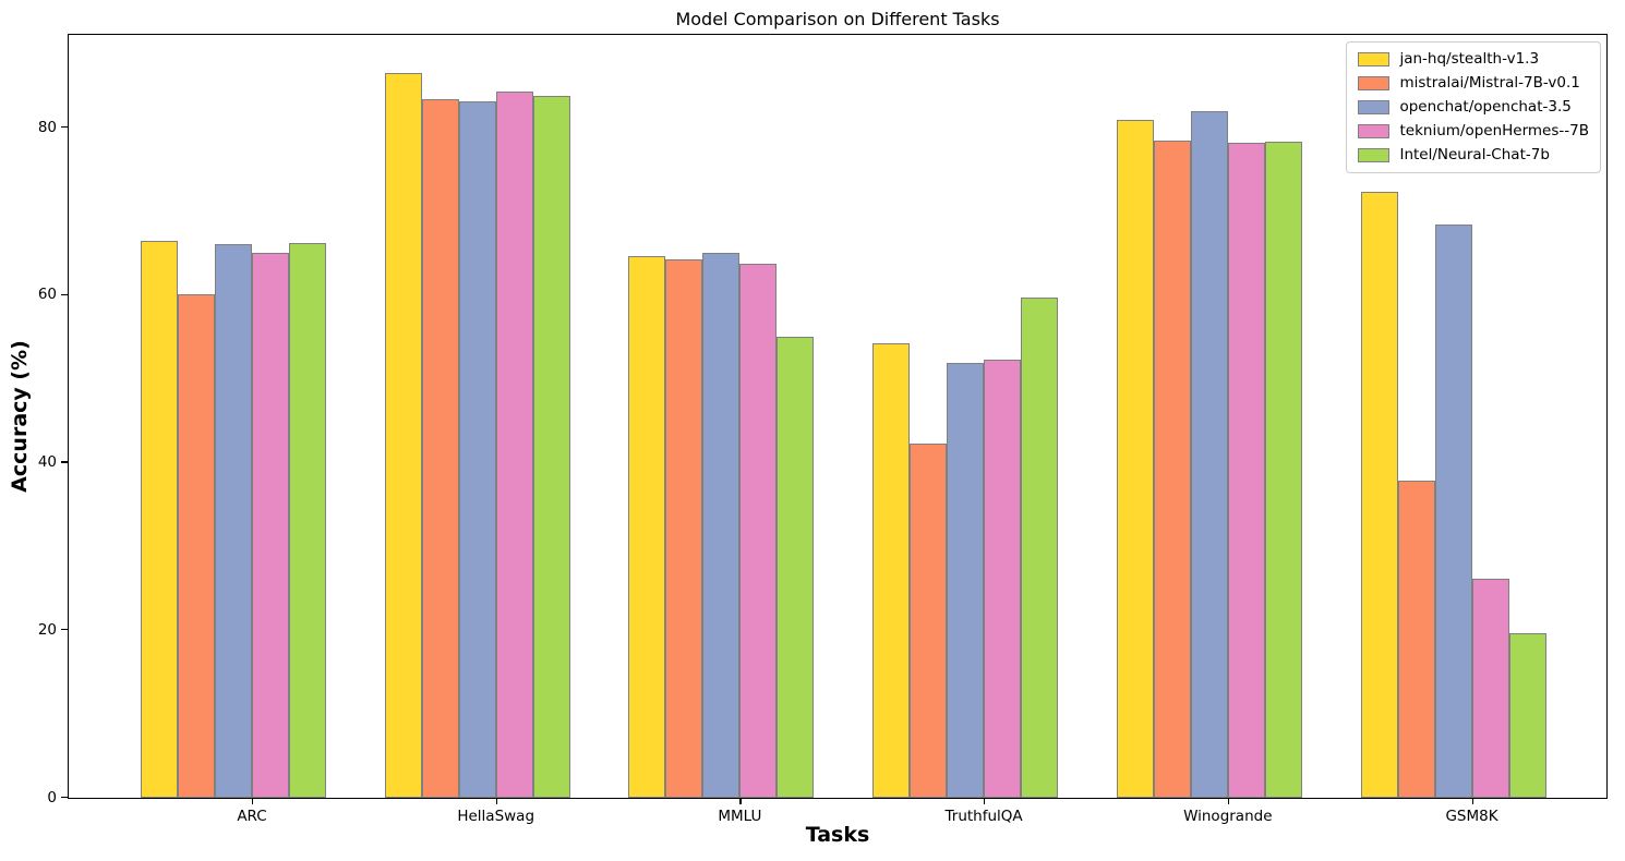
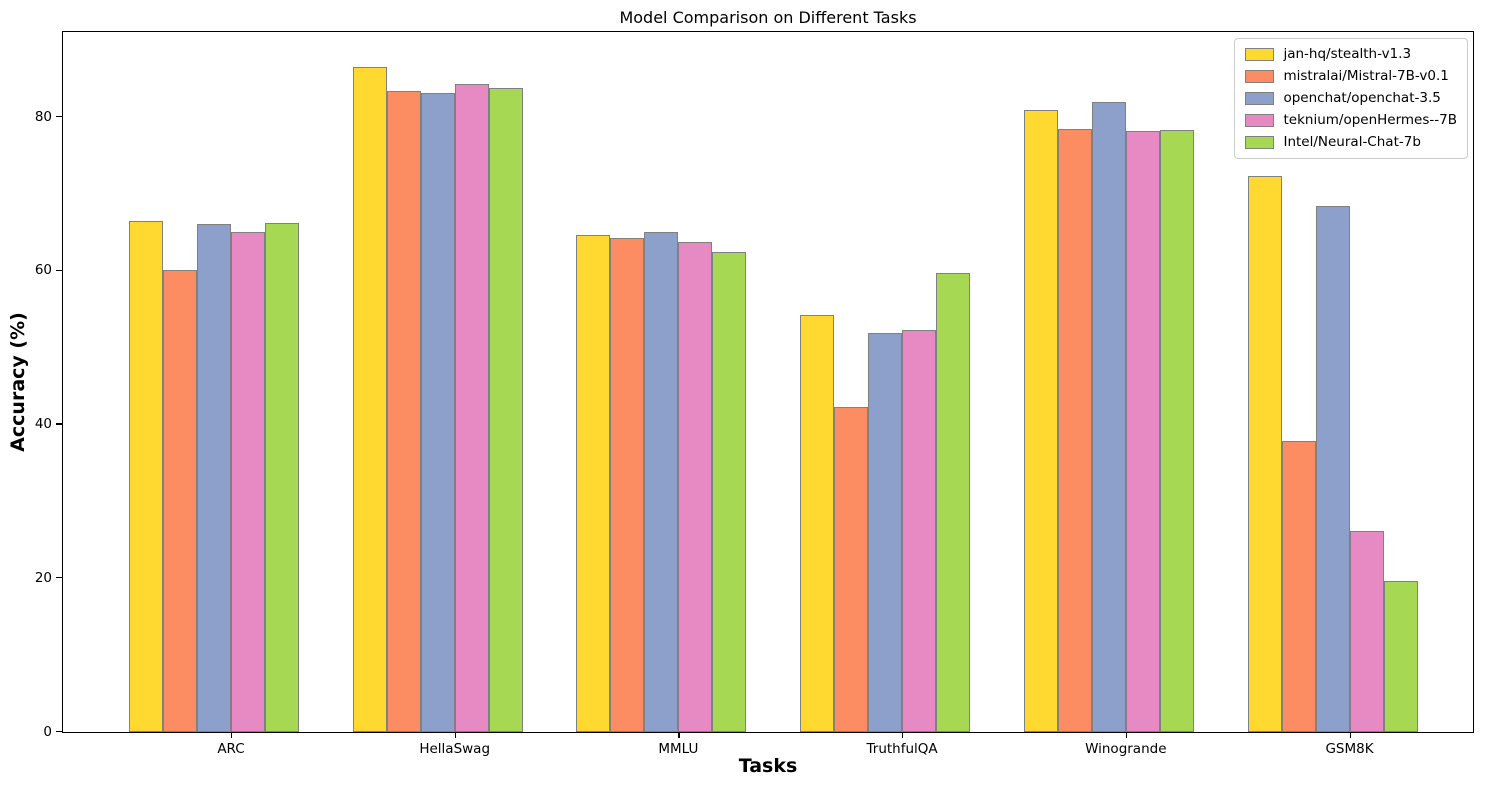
Intel/Neural-Chat-7b/MMLU: 55 -> 62
